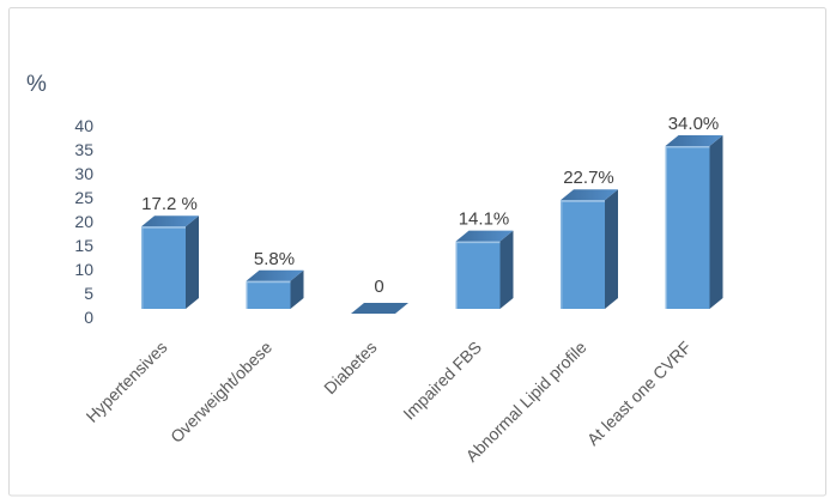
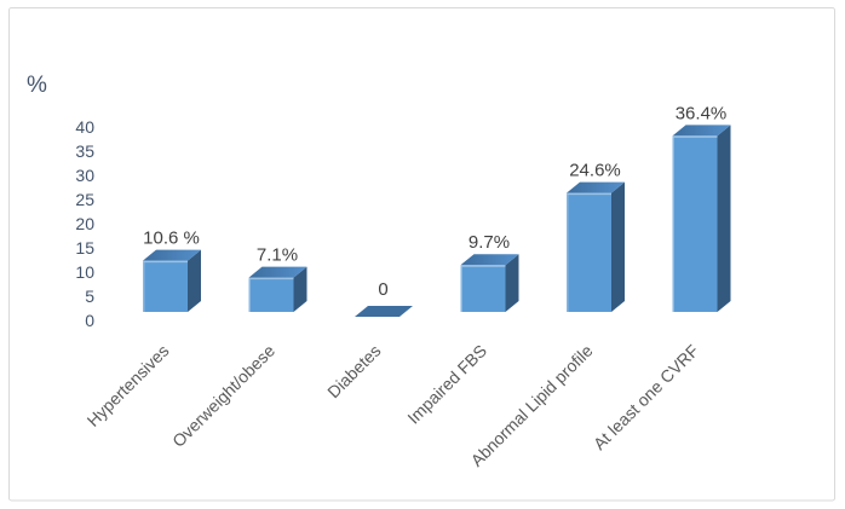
Hypertensives: 17.2 -> 10.6
Overweight/obese: 5.8% -> 7.1%
Impaired FBS: 14.1% -> 9.7%
Abnormal Lipid profile: 22.7% -> 24.6%
At least one CVRF: 34.0% -> 36.4%
